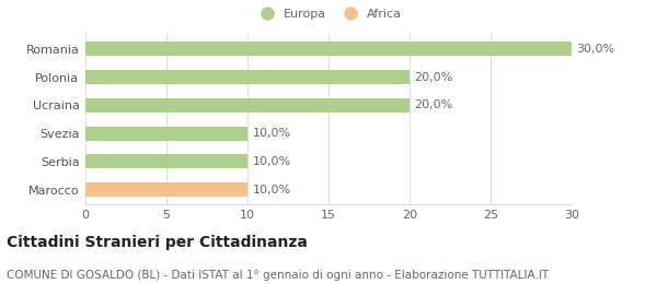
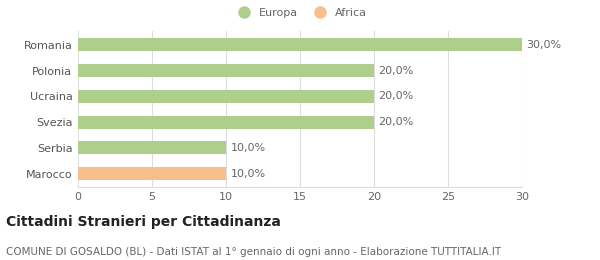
Svezia: 10,0% -> 20,0%
